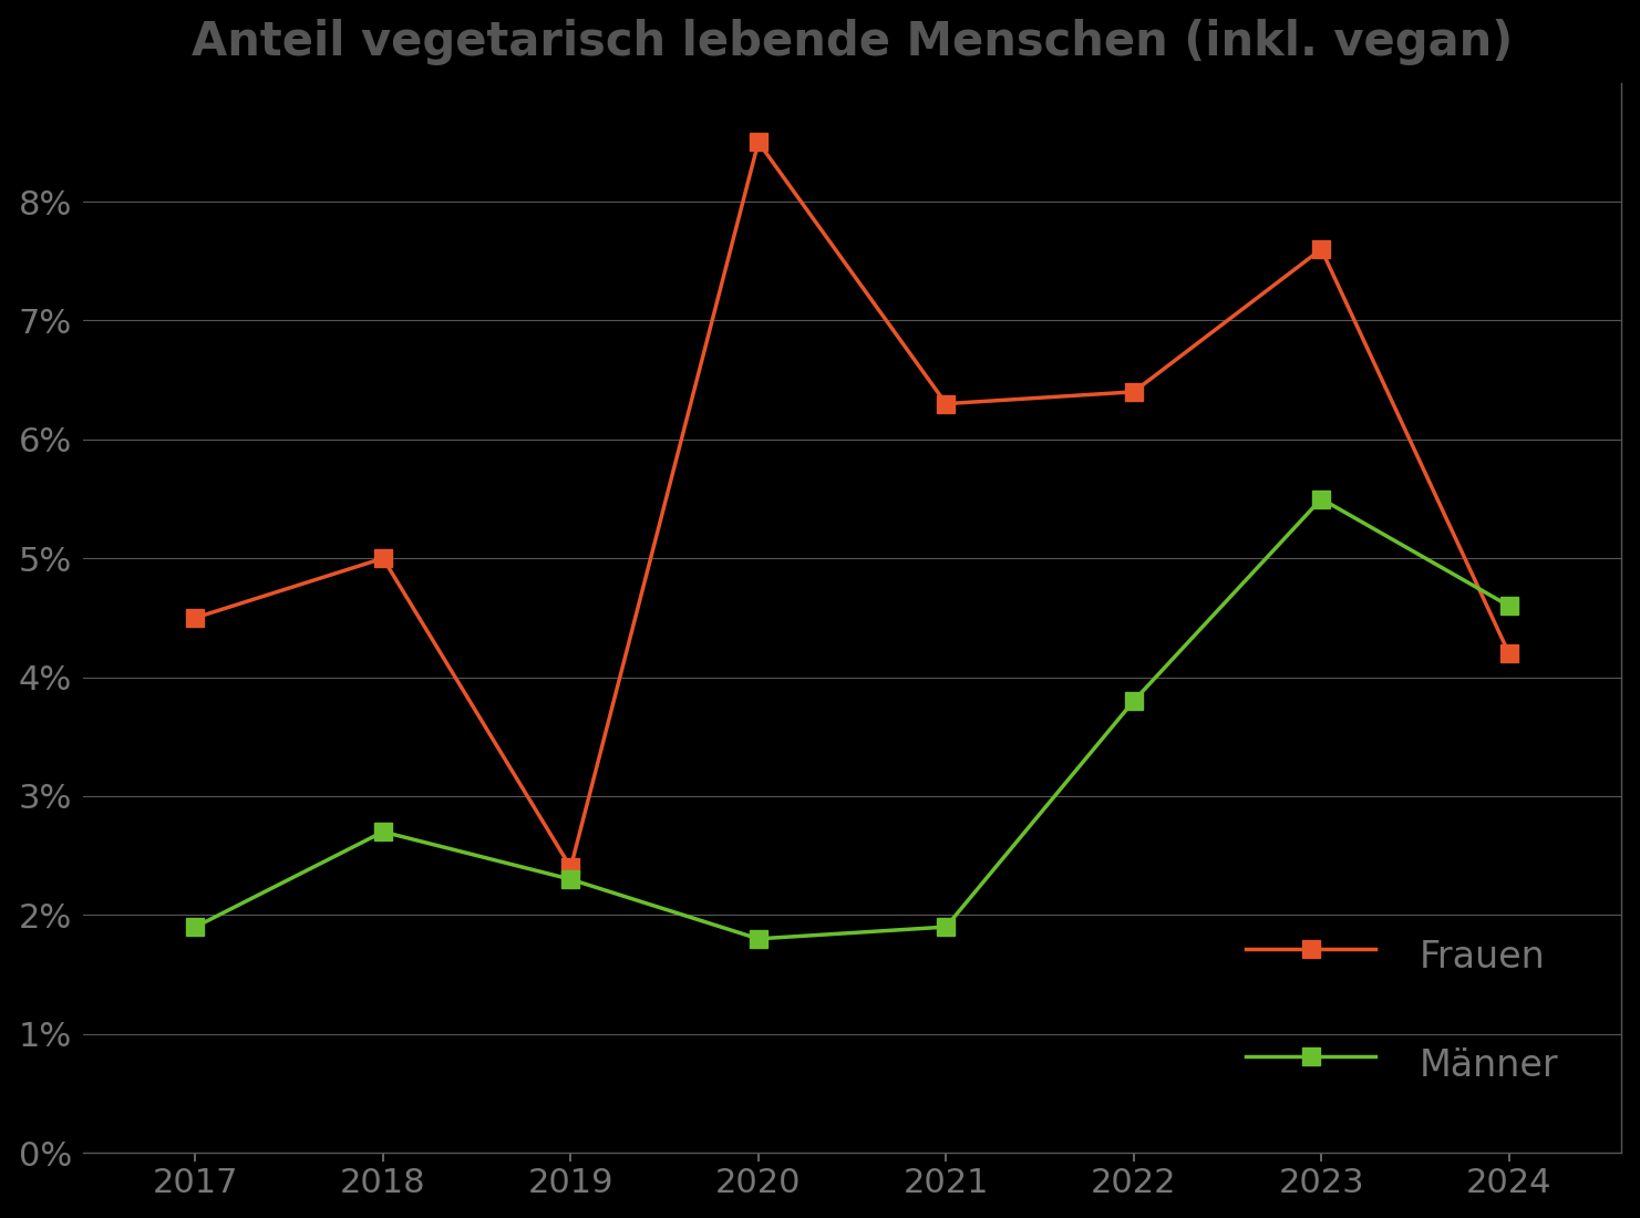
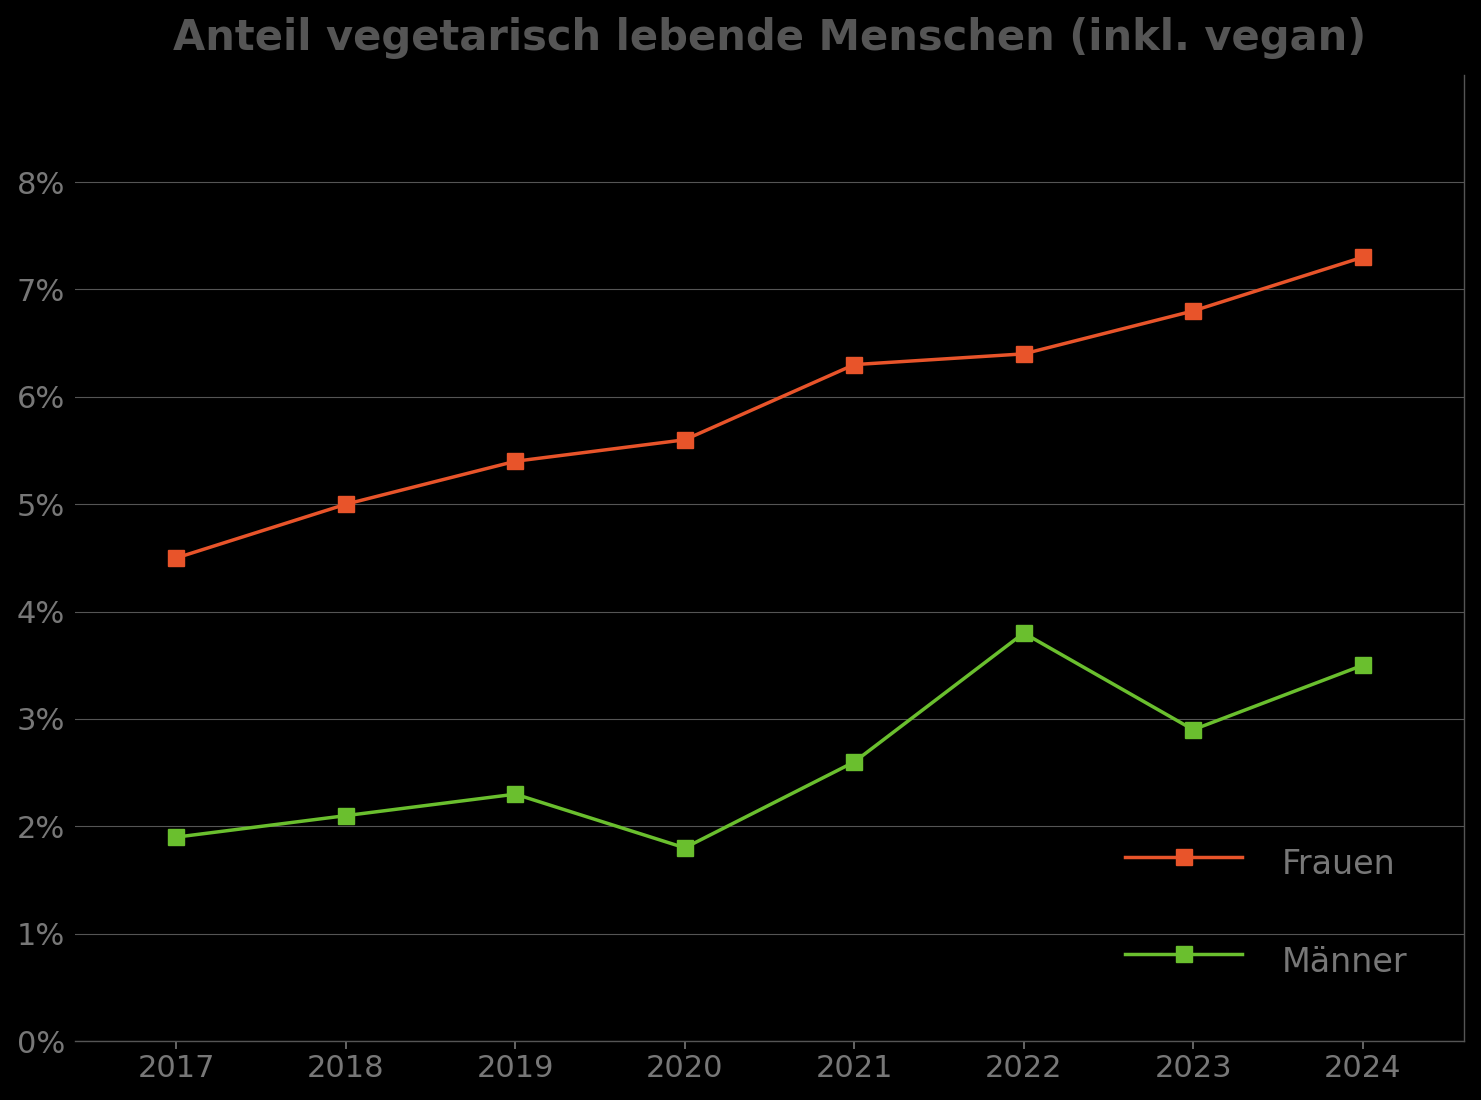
Männer/2018: 2.7% -> 2.1%
Frauen/2019: 2.4% -> 5.4%
Frauen/2020: 8.5% -> 5.6%
Männer/2021: 1.9% -> 2.6%
Frauen/2023: 7.6% -> 6.8%
Männer/2023: 5.5% -> 2.9%
Frauen/2024: 4.2% -> 7.3%
Männer/2024: 4.6% -> 3.5%
